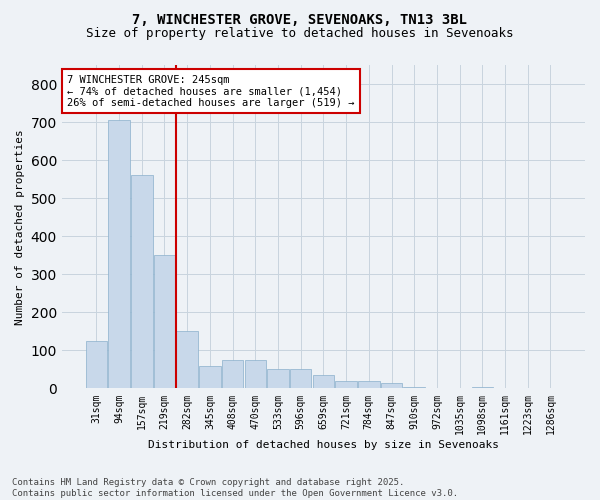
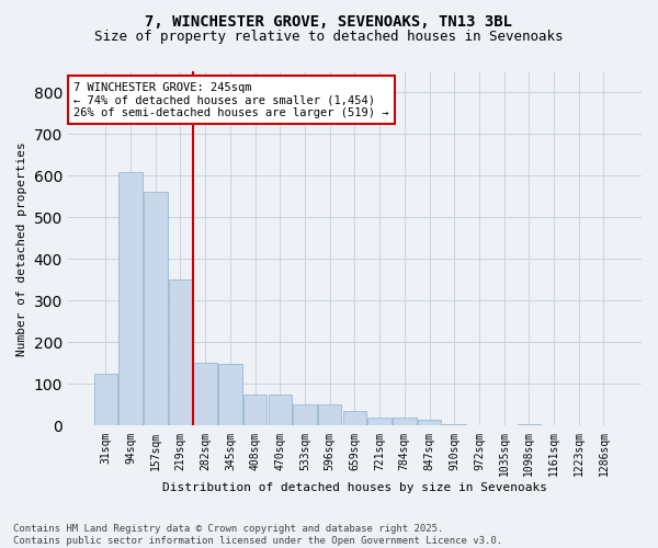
94sqm: 705 -> 608
345sqm: 60 -> 148
